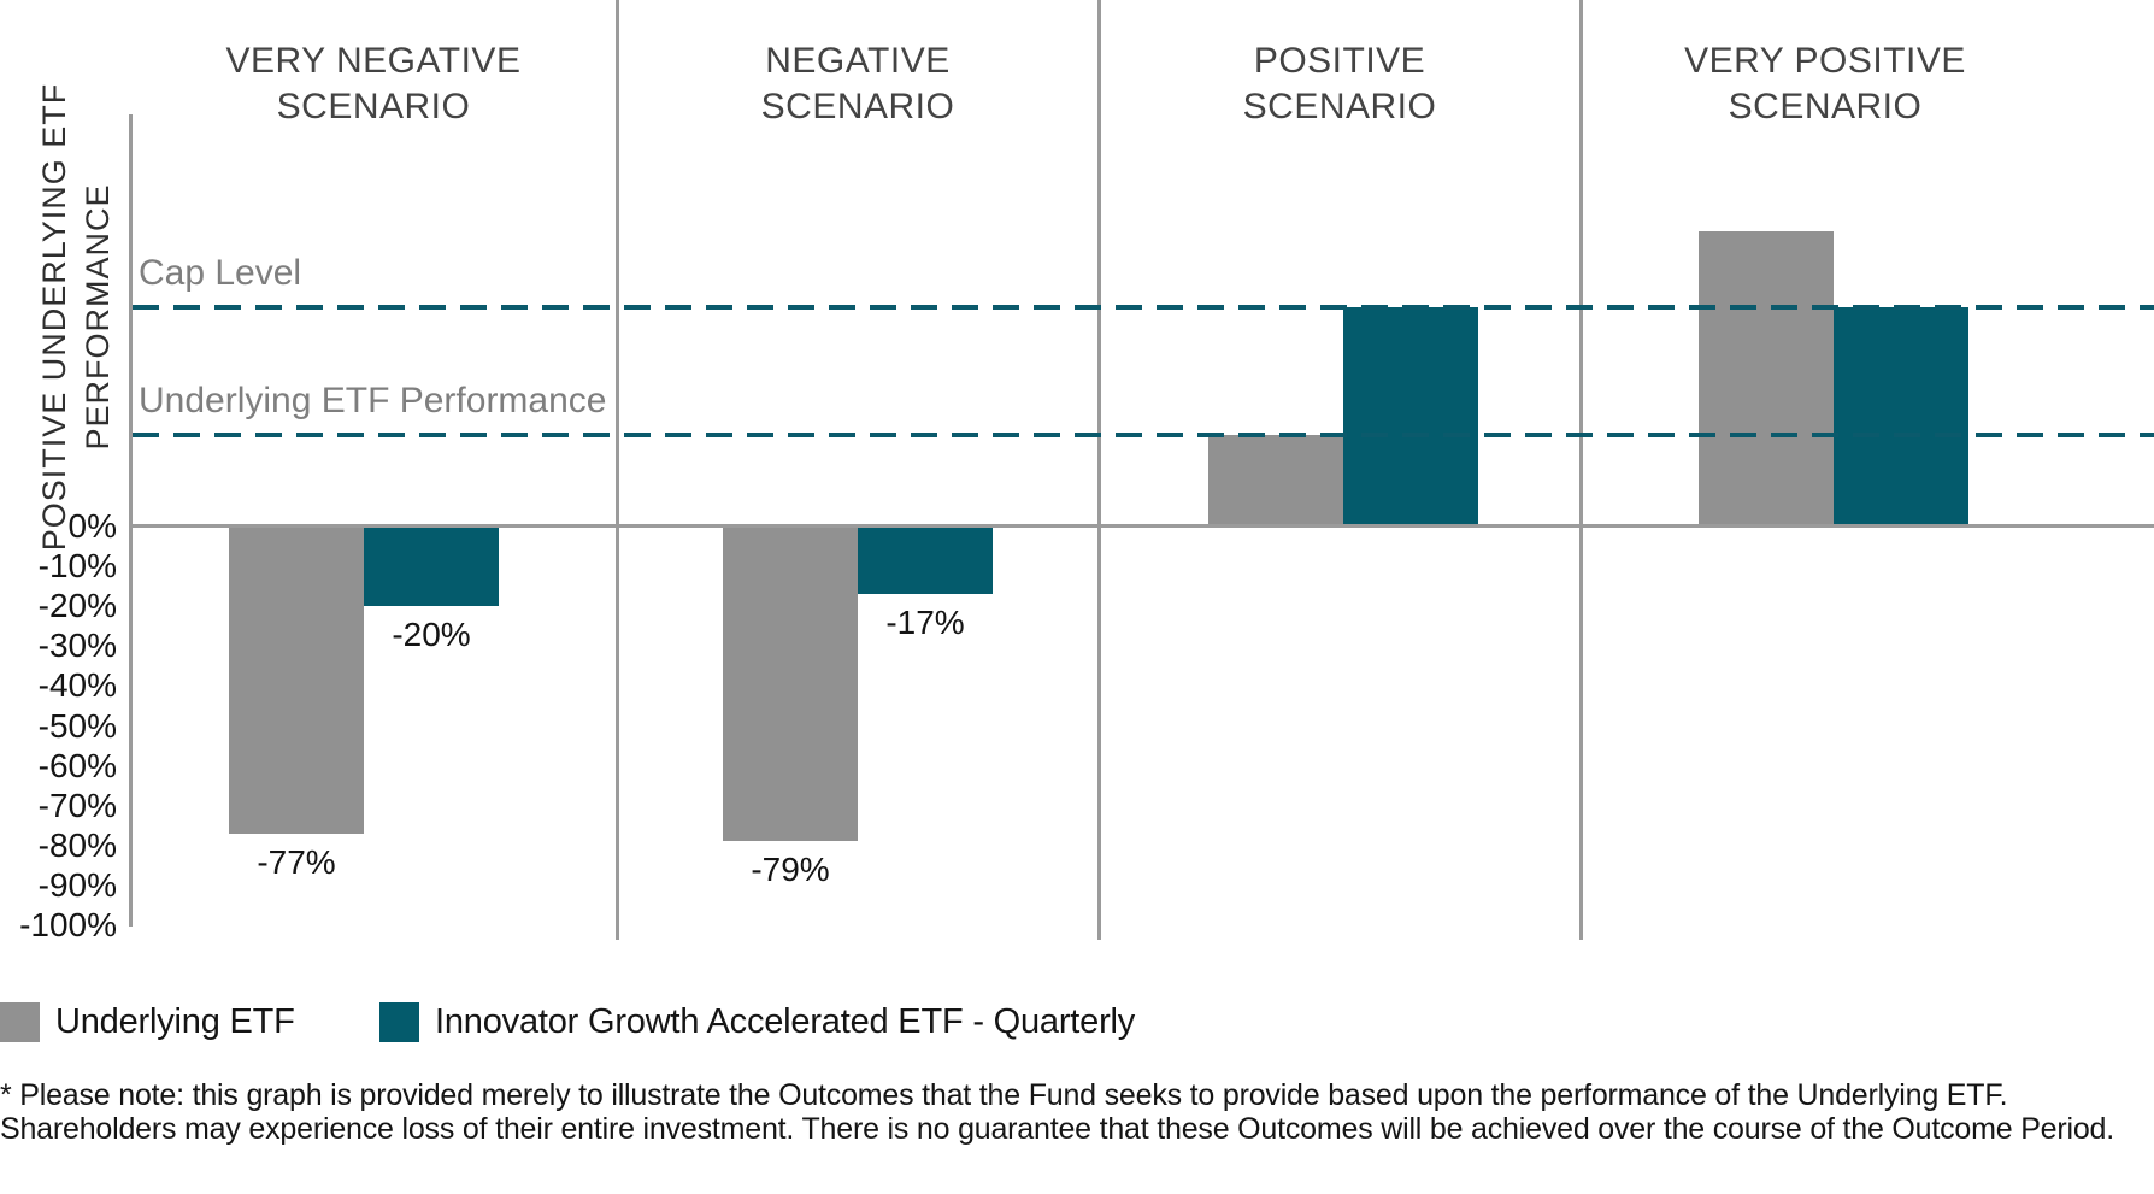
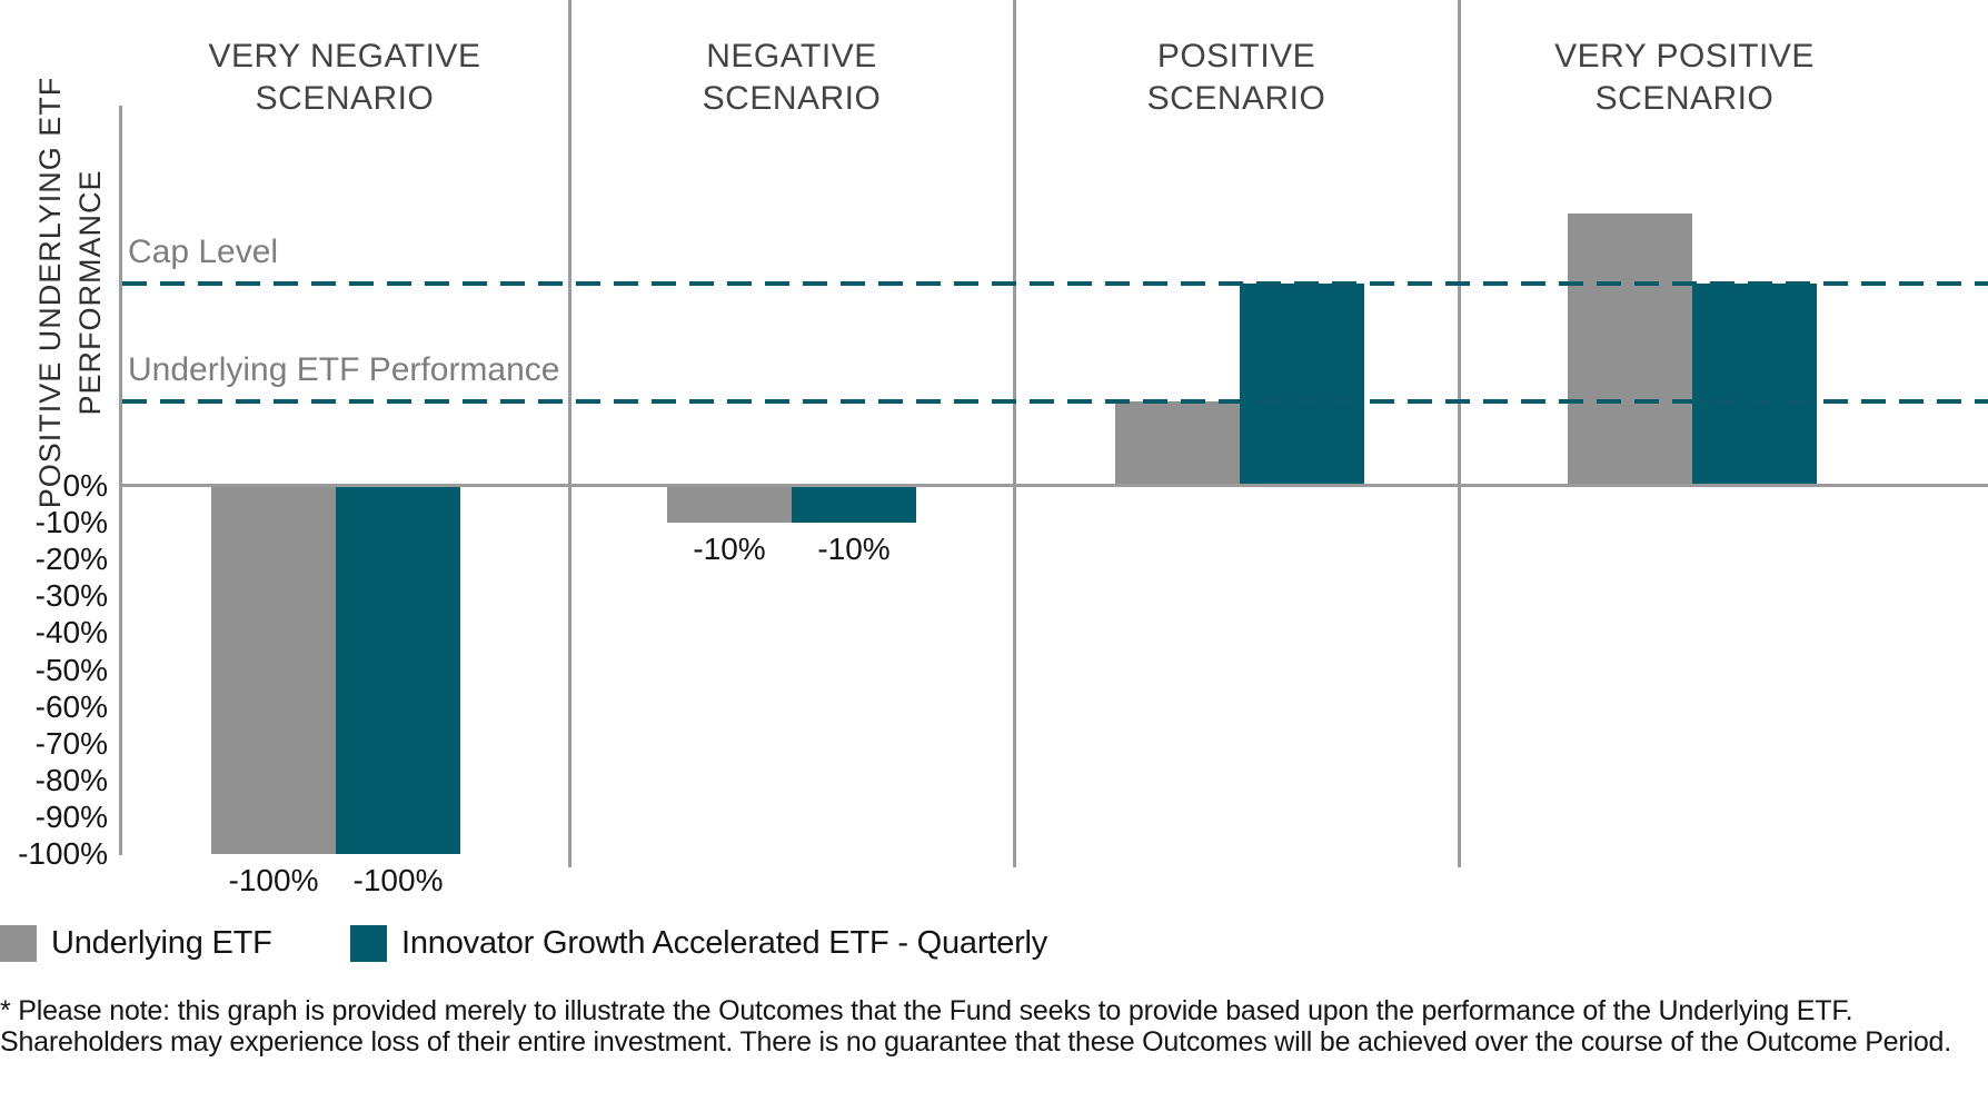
Underlying ETF/VERY NEGATIVE SCENARIO: -77% -> -100%
Innovator Growth Accelerated ETF - Quarterly/VERY NEGATIVE SCENARIO: -20% -> -100%
Underlying ETF/NEGATIVE SCENARIO: -79% -> -10%
Innovator Growth Accelerated ETF - Quarterly/NEGATIVE SCENARIO: -17% -> -10%
